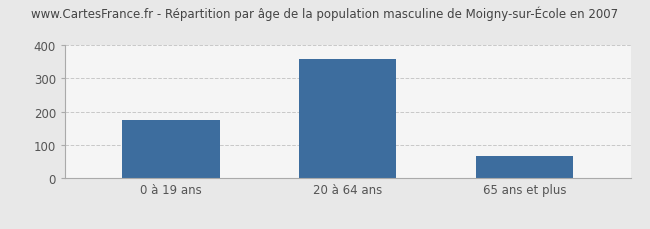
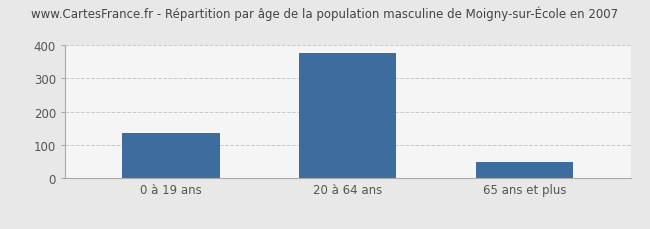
0 à 19 ans: 175 -> 135
20 à 64 ans: 358 -> 375
65 ans et plus: 68 -> 50
